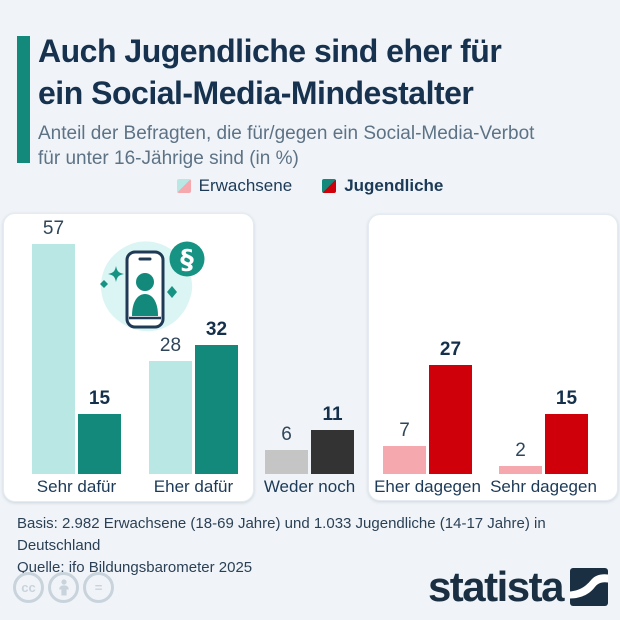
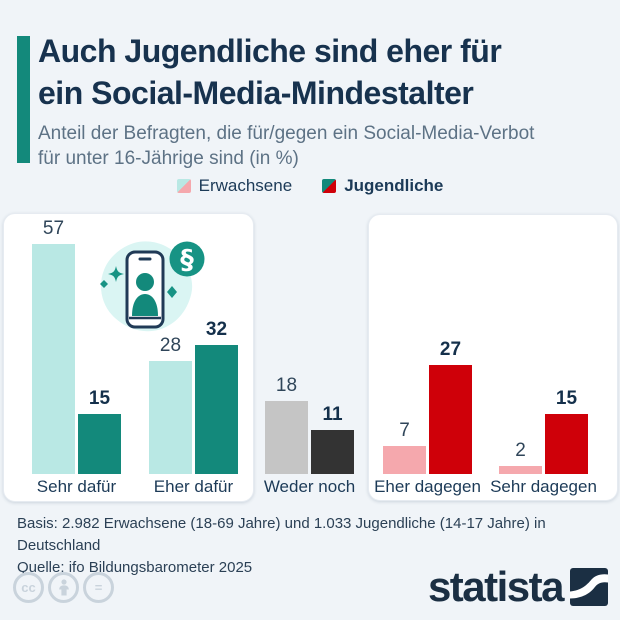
Erwachsene/Weder noch: 6 -> 18
